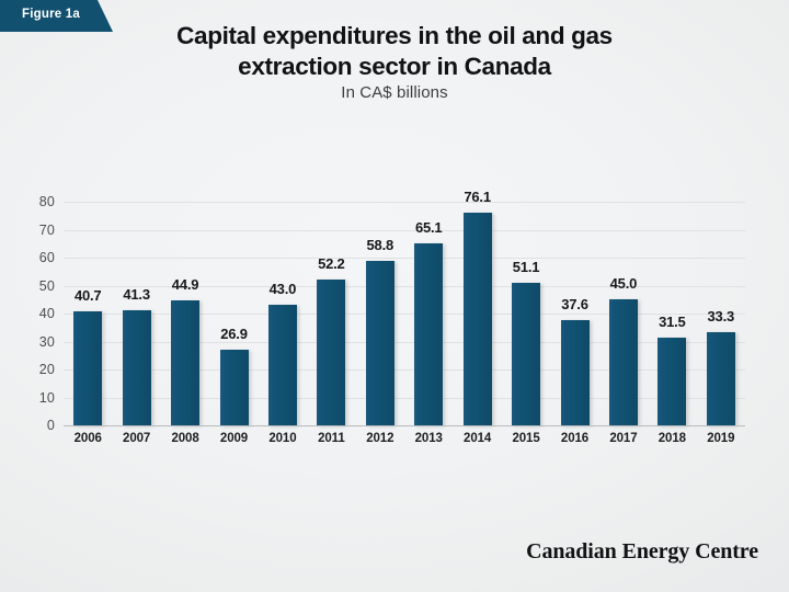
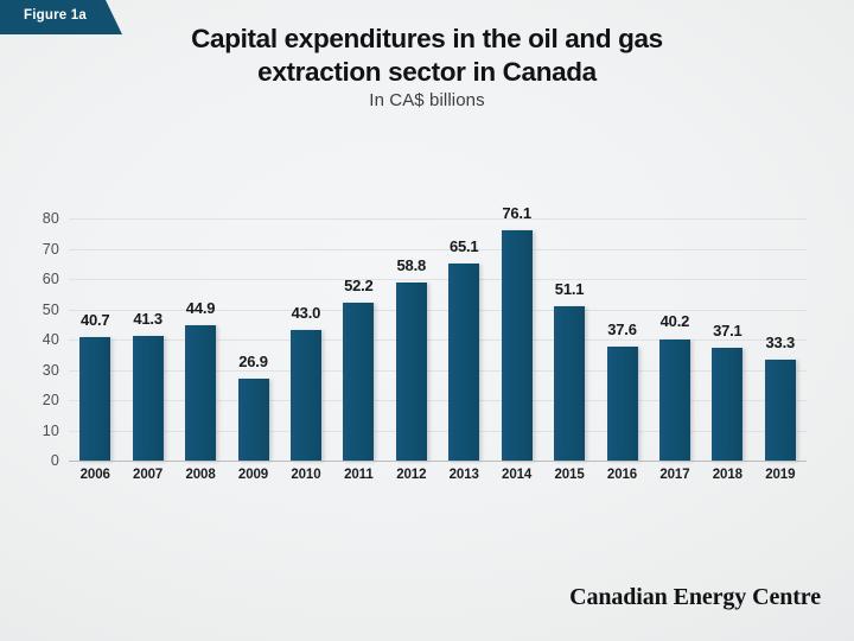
2017: 45.0 -> 40.2
2018: 31.5 -> 37.1
